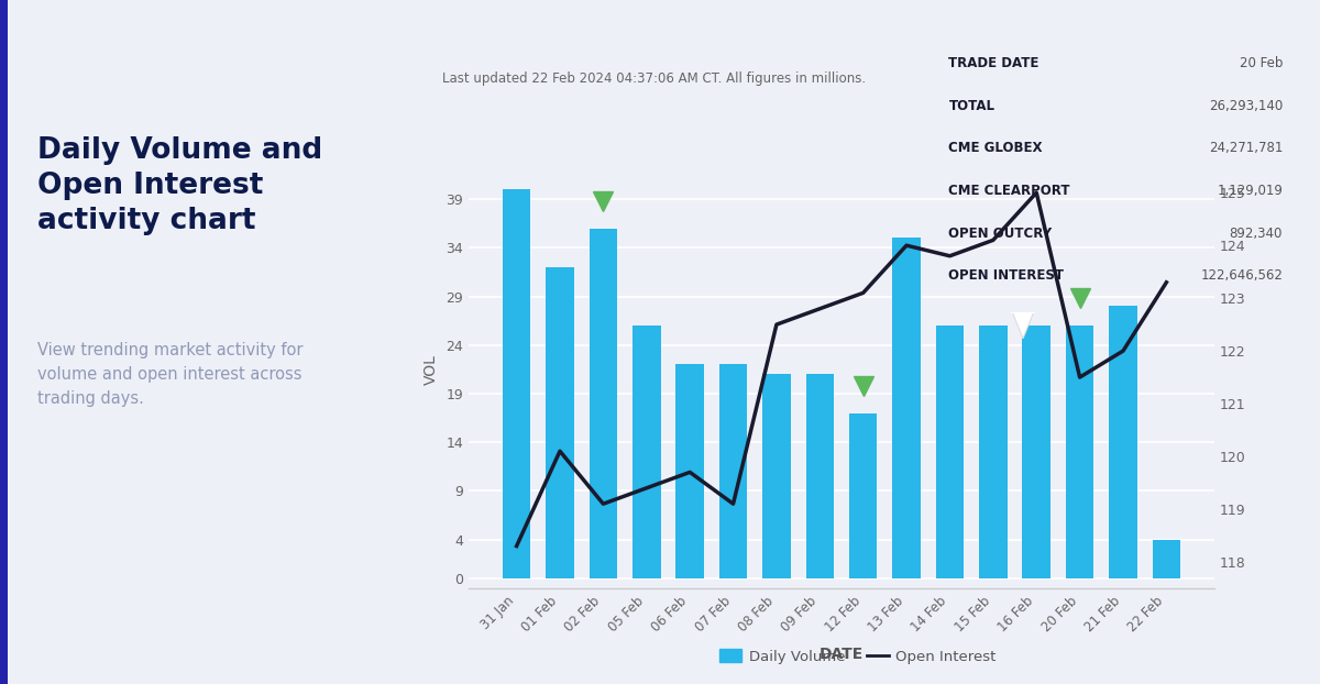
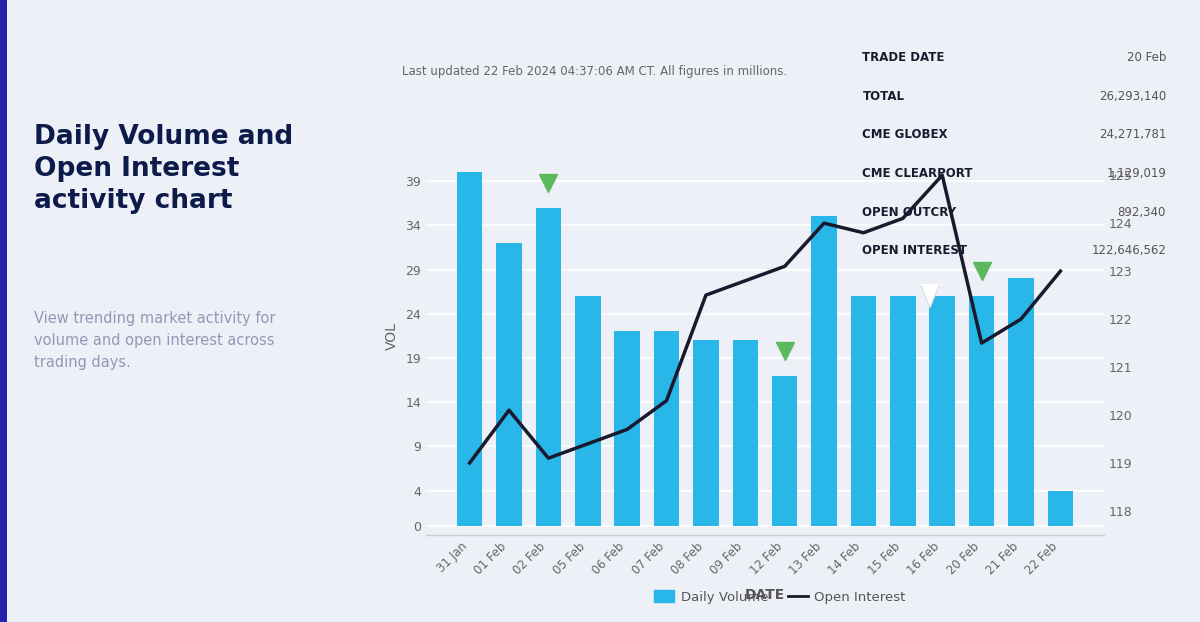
Open Interest/31 Jan: 118.3 -> 119.0
Open Interest/07 Feb: 119.1 -> 120.3
Open Interest/22 Feb: 123.3 -> 123.0
